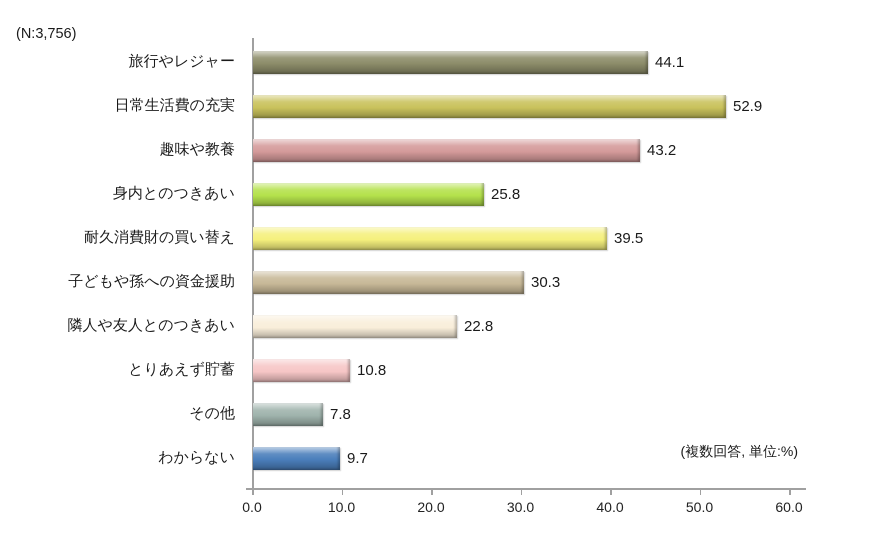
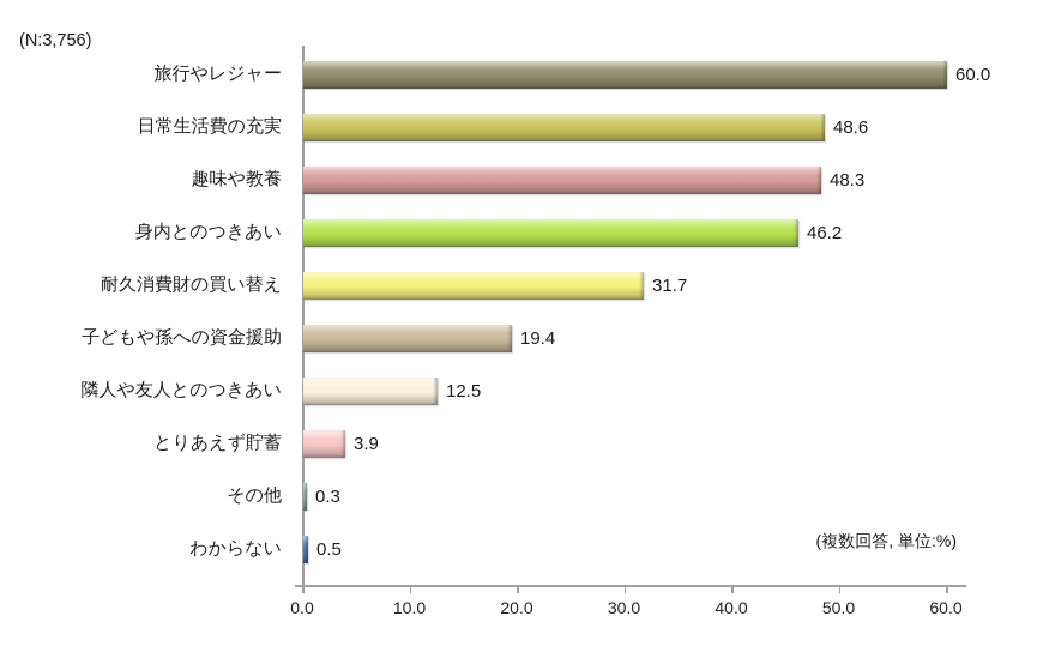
旅行やレジャー: 44.1 -> 60.0
日常生活費の充実: 52.9 -> 48.6
趣味や教養: 43.2 -> 48.3
身内とのつきあい: 25.8 -> 46.2
耐久消費財の買い替え: 39.5 -> 31.7
子どもや孫への資金援助: 30.3 -> 19.4
隣人や友人とのつきあい: 22.8 -> 12.5
とりあえず貯蓄: 10.8 -> 3.9
その他: 7.8 -> 0.3
わからない: 9.7 -> 0.5
